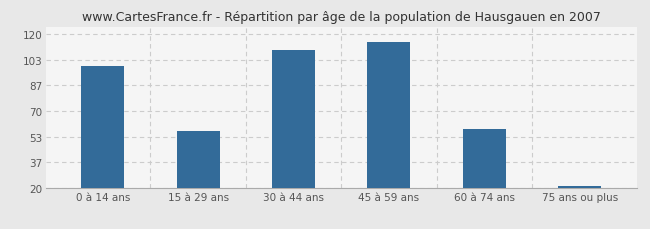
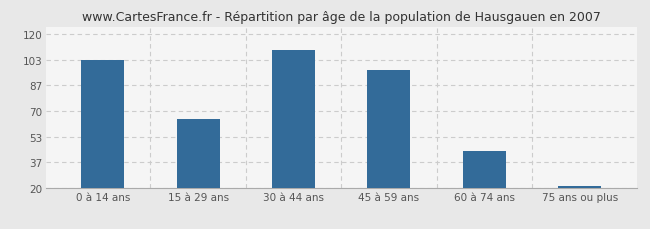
0 à 14 ans: 99 -> 103
15 à 29 ans: 57 -> 65
45 à 59 ans: 115 -> 97
60 à 74 ans: 58 -> 44
